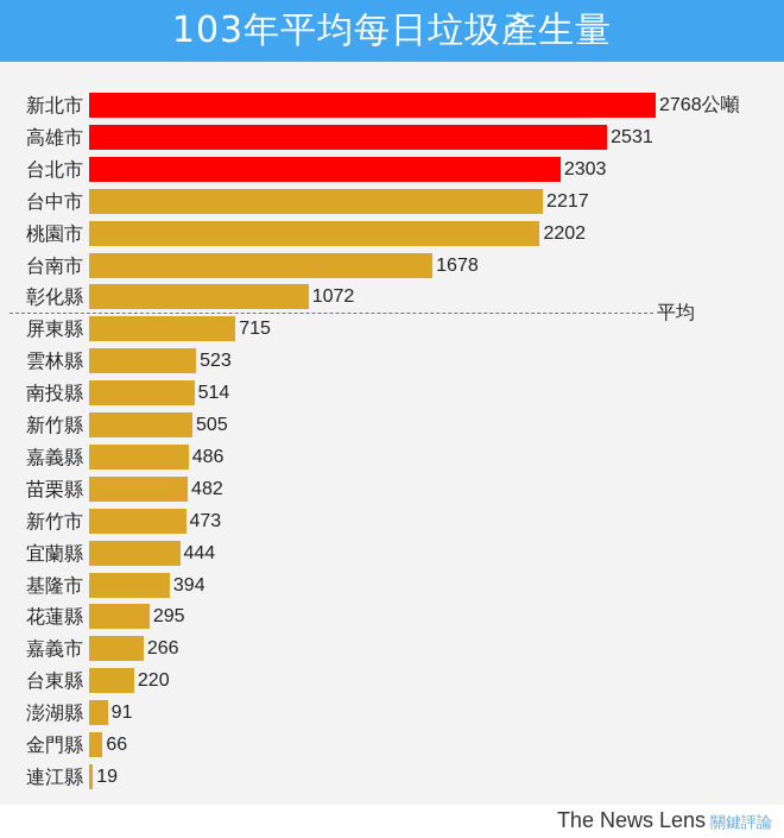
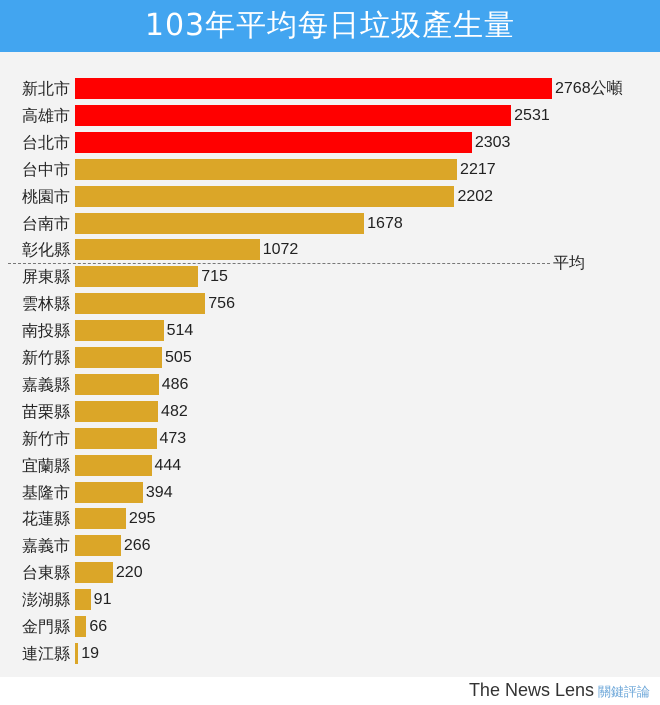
雲林縣: 523 -> 756
